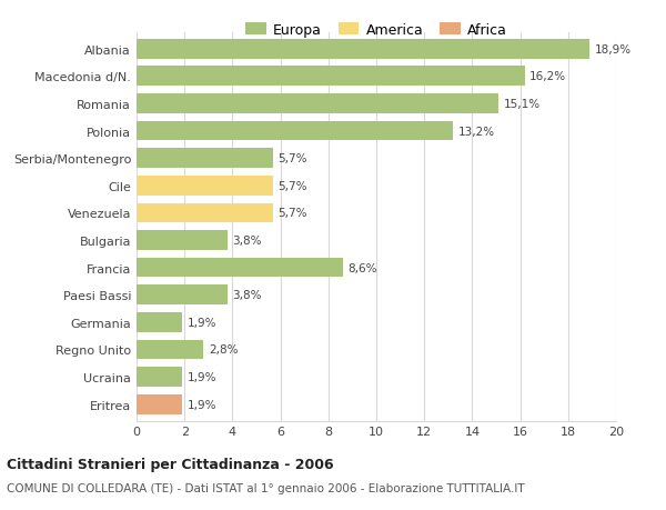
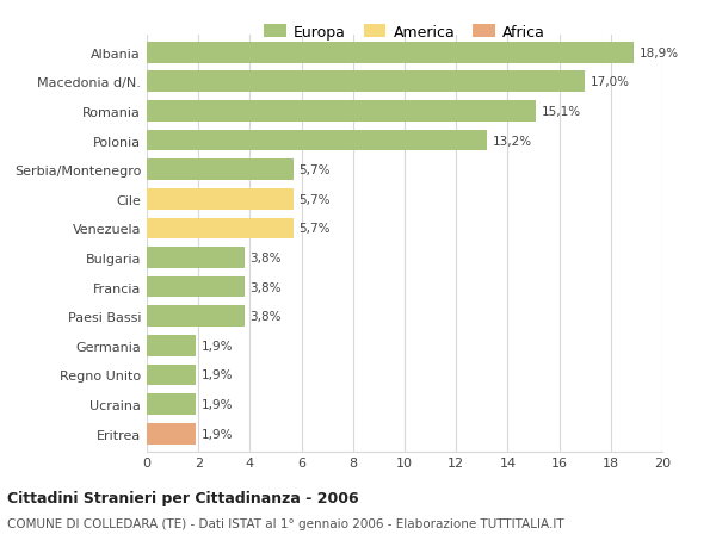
Macedonia d/N.: 16,2% -> 17,0%
Francia: 8,6% -> 3,8%
Regno Unito: 2,8% -> 1,9%
